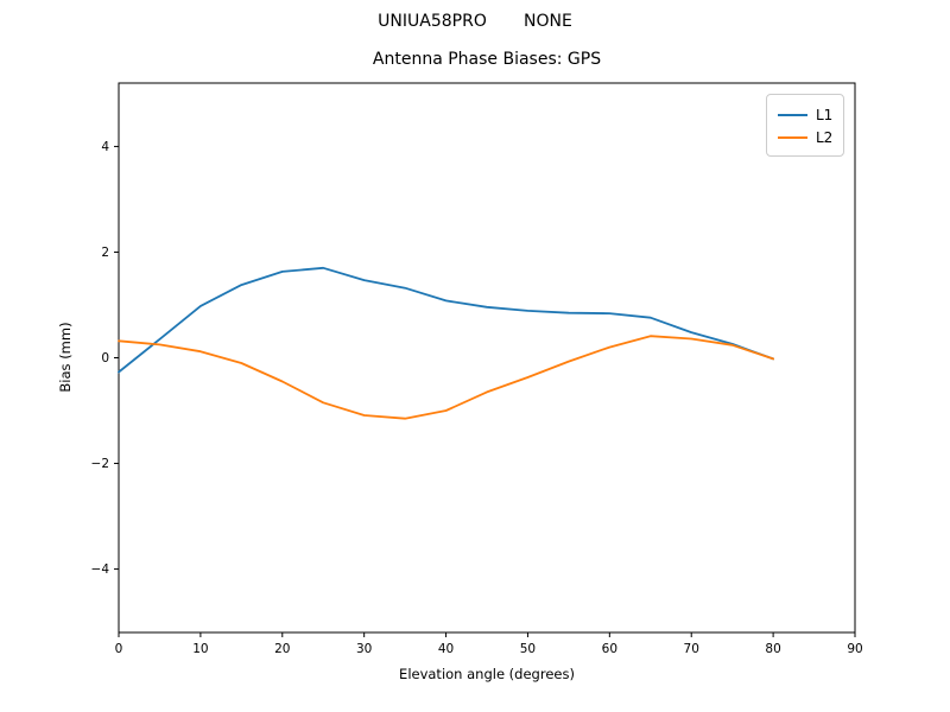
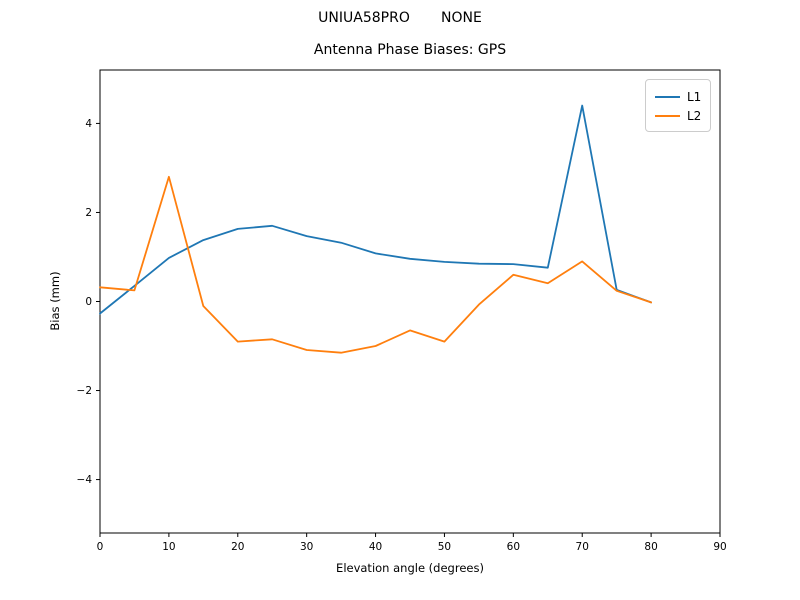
L2/10: 0.1 -> 2.8
L2/20: -0.5 -> -0.9
L2/50: -0.4 -> -0.9
L2/60: 0.2 -> 0.6
L1/70: 0.5 -> 4.4
L2/70: 0.4 -> 0.9
